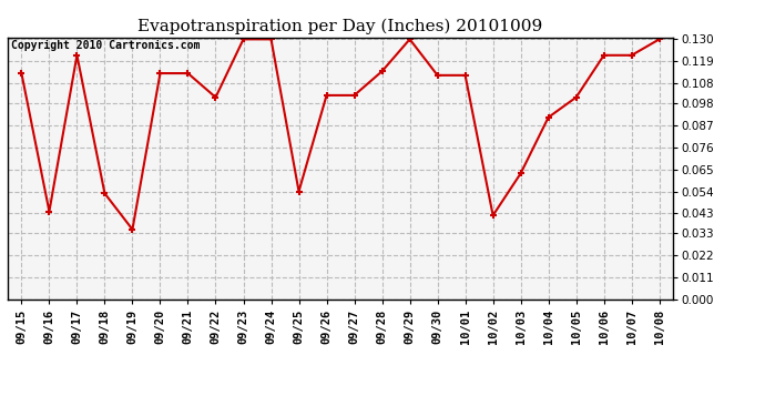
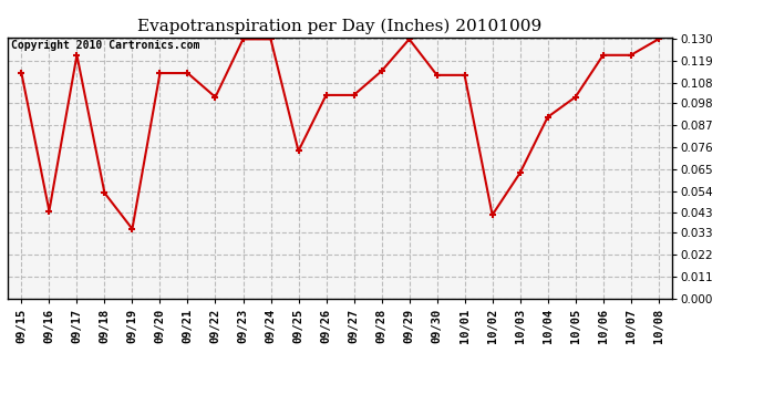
09/25: 0.054 -> 0.074
